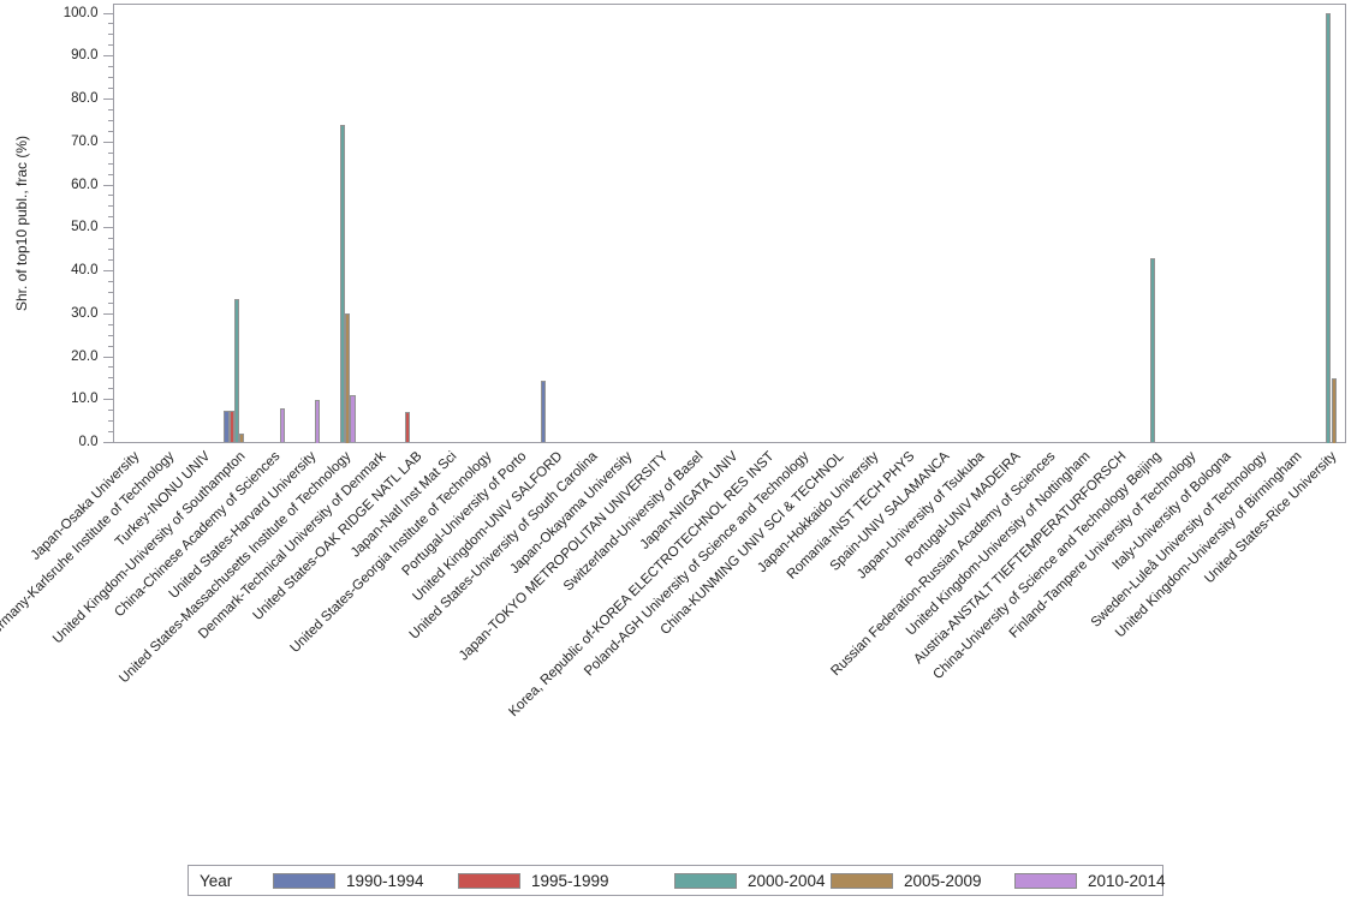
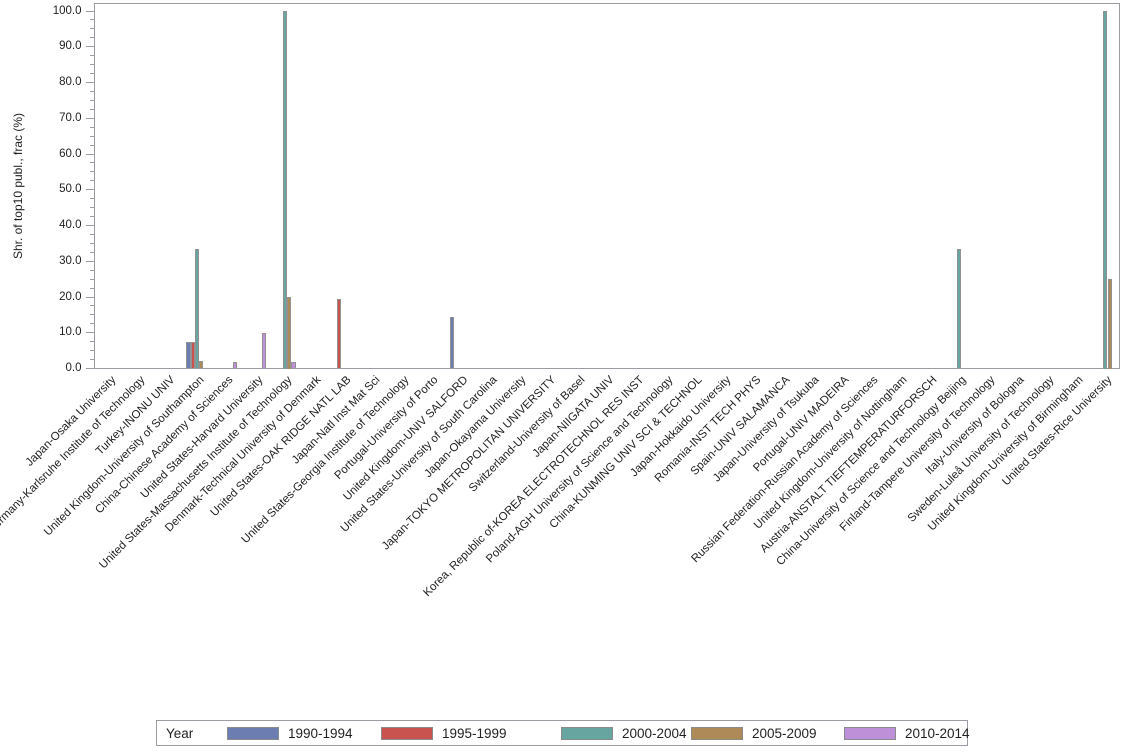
2010-2014/China-Chinese Academy of Sciences: 8 -> 2
2000-2004/United States-Massachusetts Institute of Technology: 74 -> 100
2005-2009/United States-Massachusetts Institute of Technology: 30 -> 20
2010-2014/United States-Massachusetts Institute of Technology: 11 -> 2
1995-1999/United States-OAK RIDGE NATL LAB: 7 -> 20
2000-2004/China-University of Science and Technology Beijing: 43 -> 33
2005-2009/United States-Rice University: 15 -> 25
